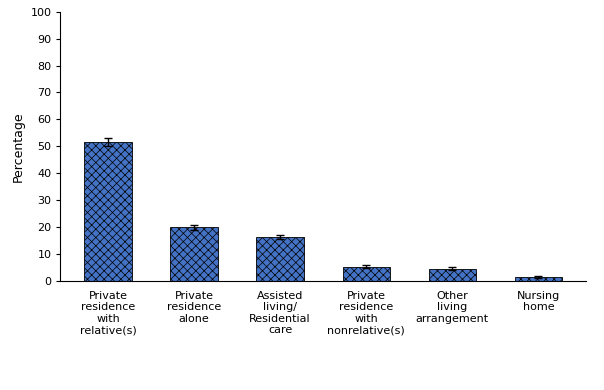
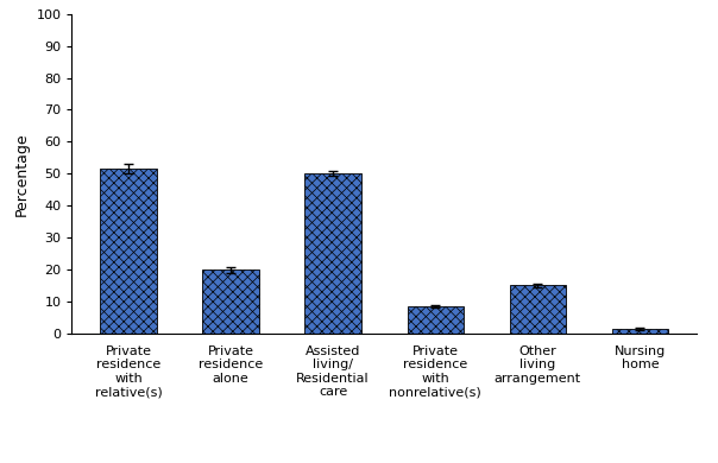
Assisted living/ Residential care: 16.3 -> 50.0
Private residence with nonrelative(s): 5.3 -> 8.5
Other living arrangement: 4.5 -> 15.0
